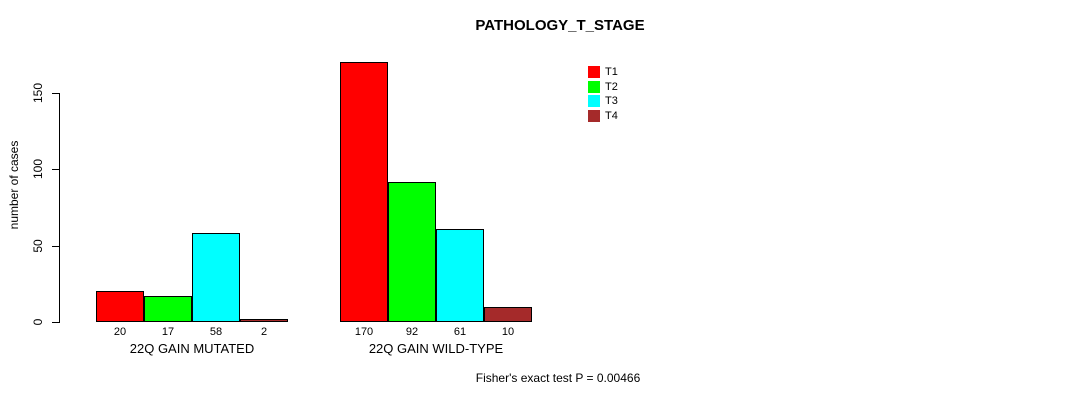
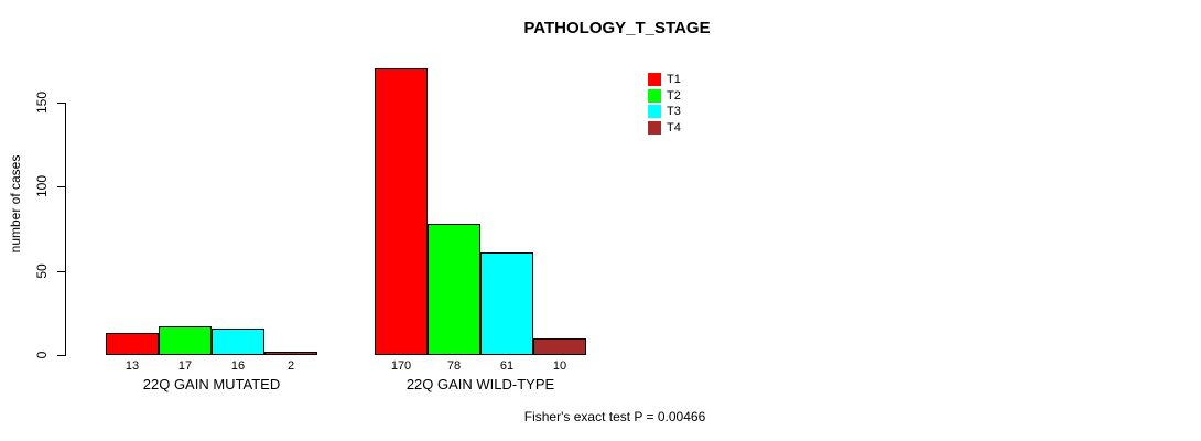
T1/22Q GAIN MUTATED: 20 -> 13
T3/22Q GAIN MUTATED: 58 -> 16
T2/22Q GAIN WILD-TYPE: 92 -> 78
